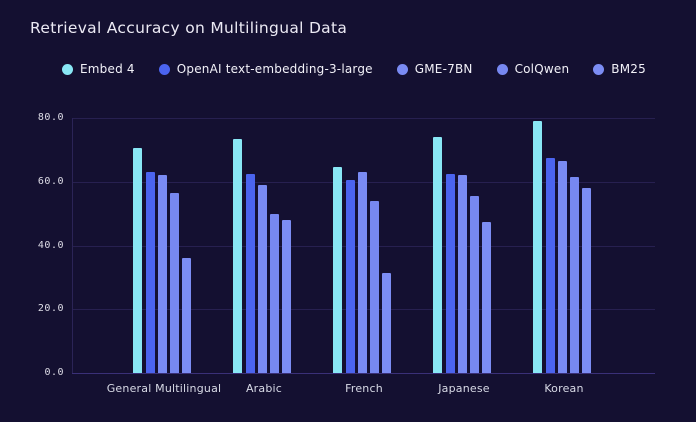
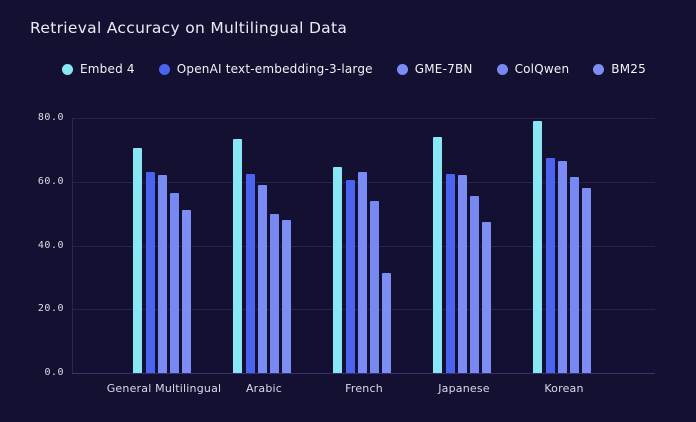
BM25/General Multilingual: 36 -> 51
